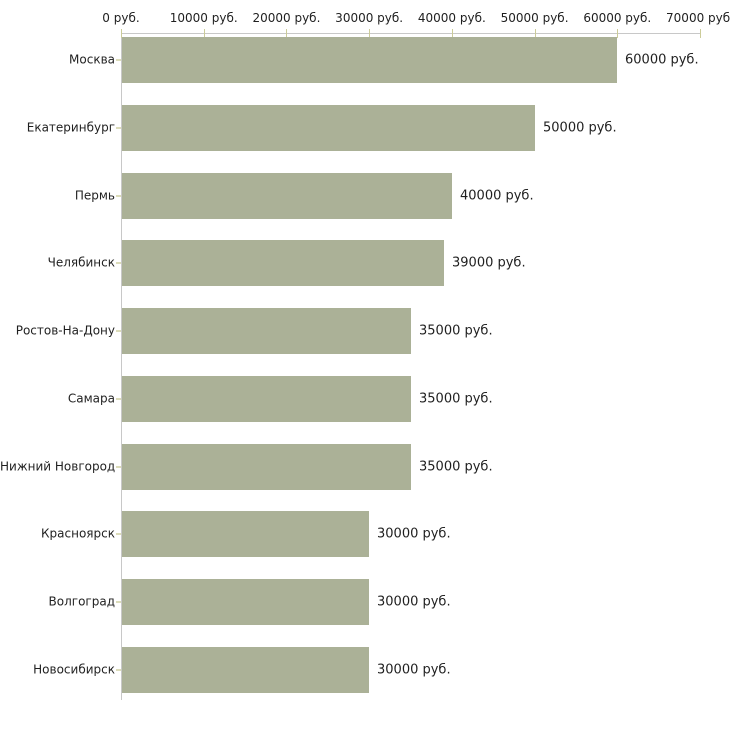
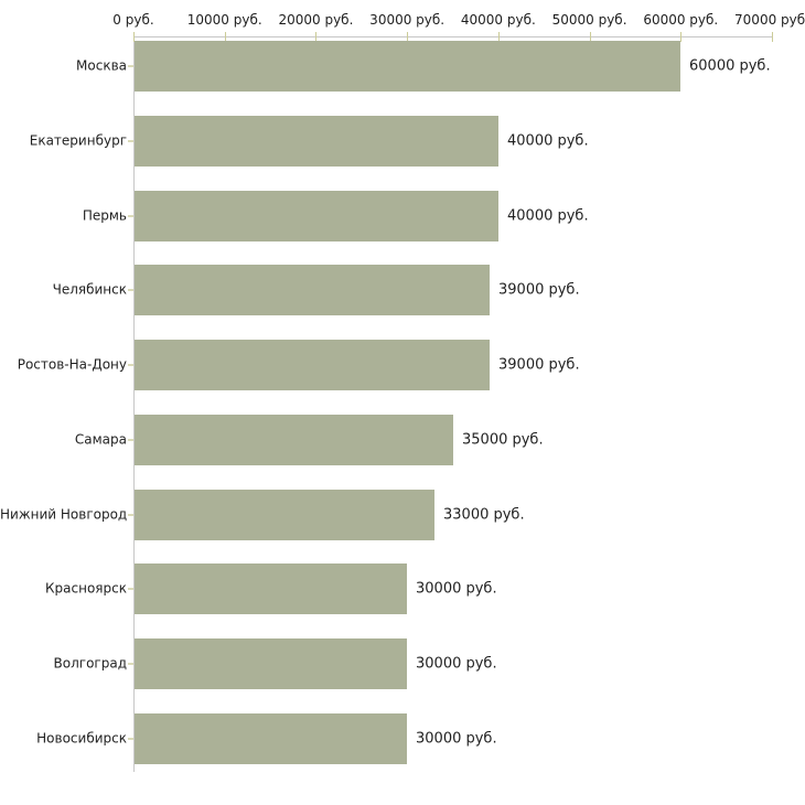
Екатеринбург: 50000 -> 40000
Ростов-На-Дону: 35000 -> 39000
Нижний Новгород: 35000 -> 33000
